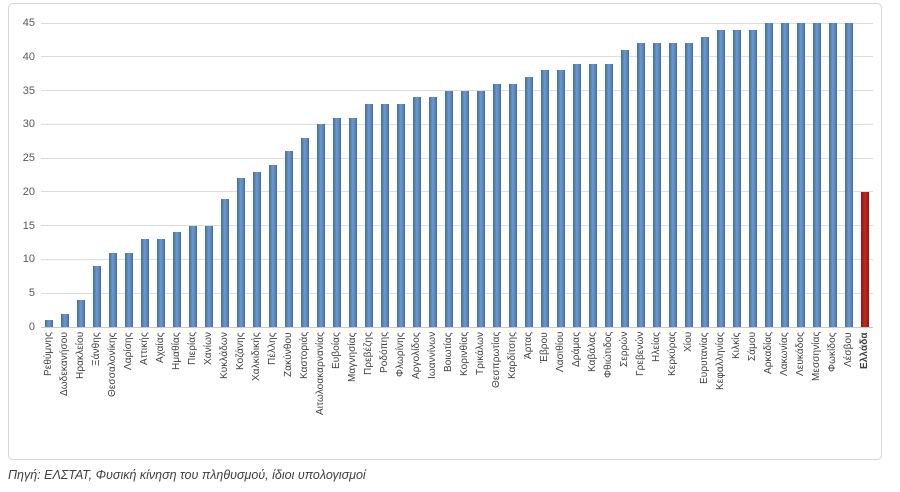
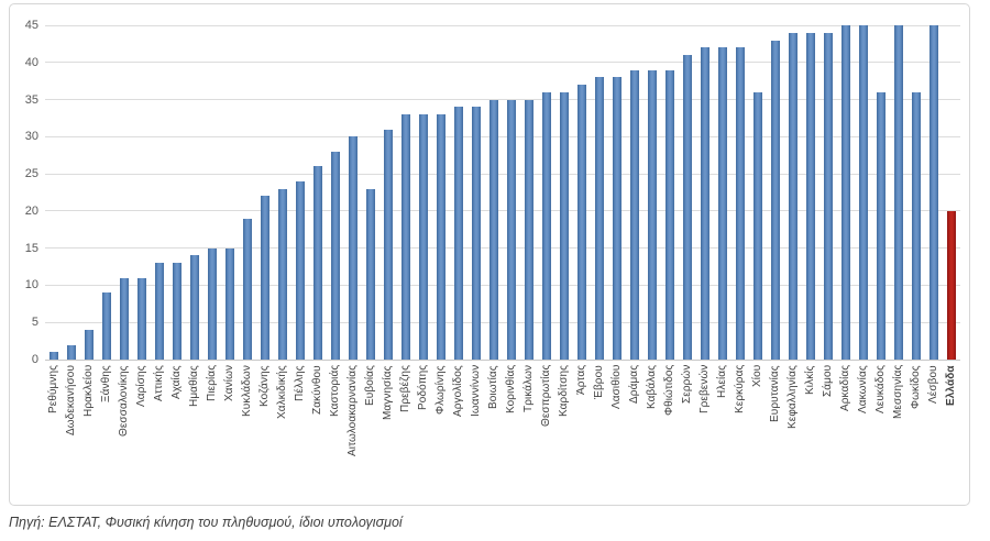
Ευβοίας: 31 -> 23
Χίου: 42 -> 36
Λευκάδος: 45 -> 36
Φωκίδος: 45 -> 36
